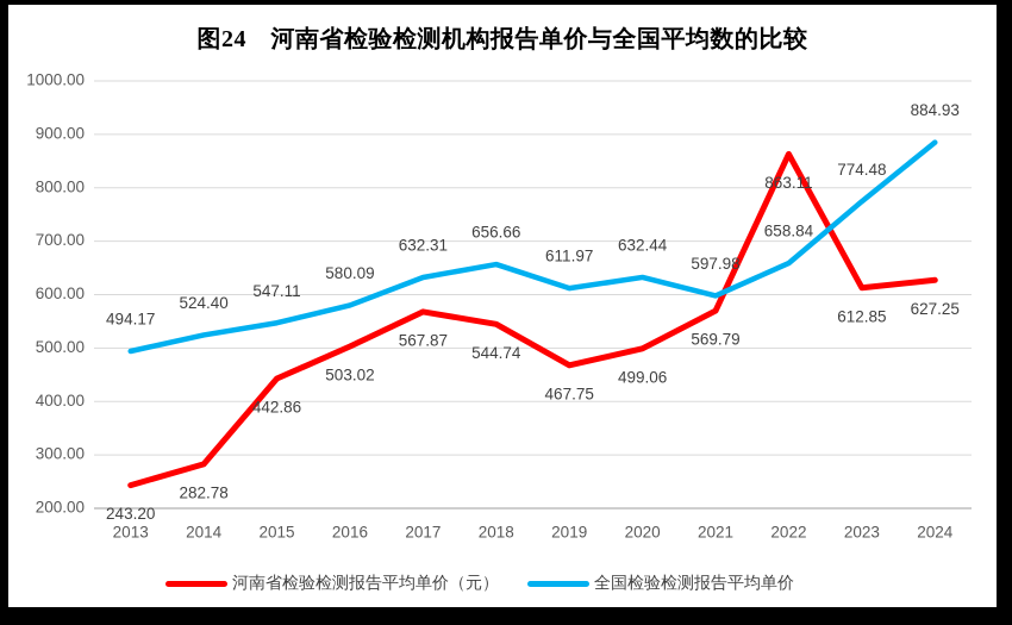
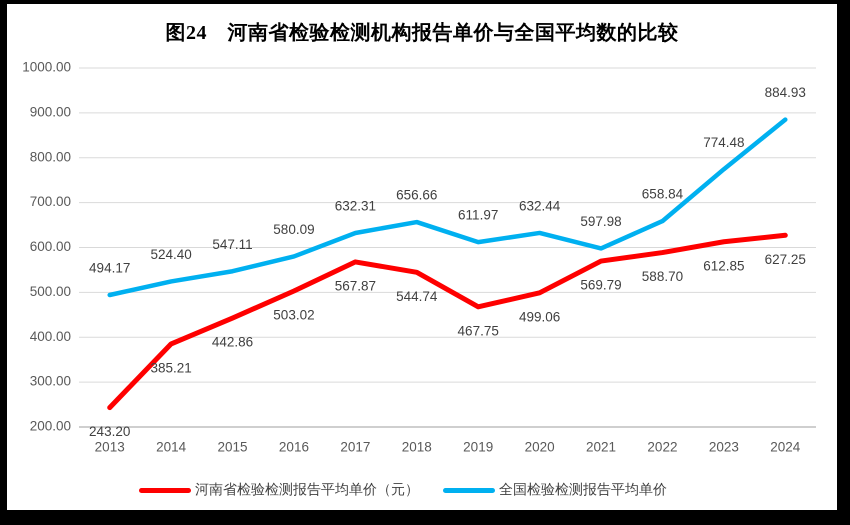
河南省检验检测报告平均单价（元）/2014: 282.78 -> 385.21
河南省检验检测报告平均单价（元）/2022: 863.11 -> 588.70
